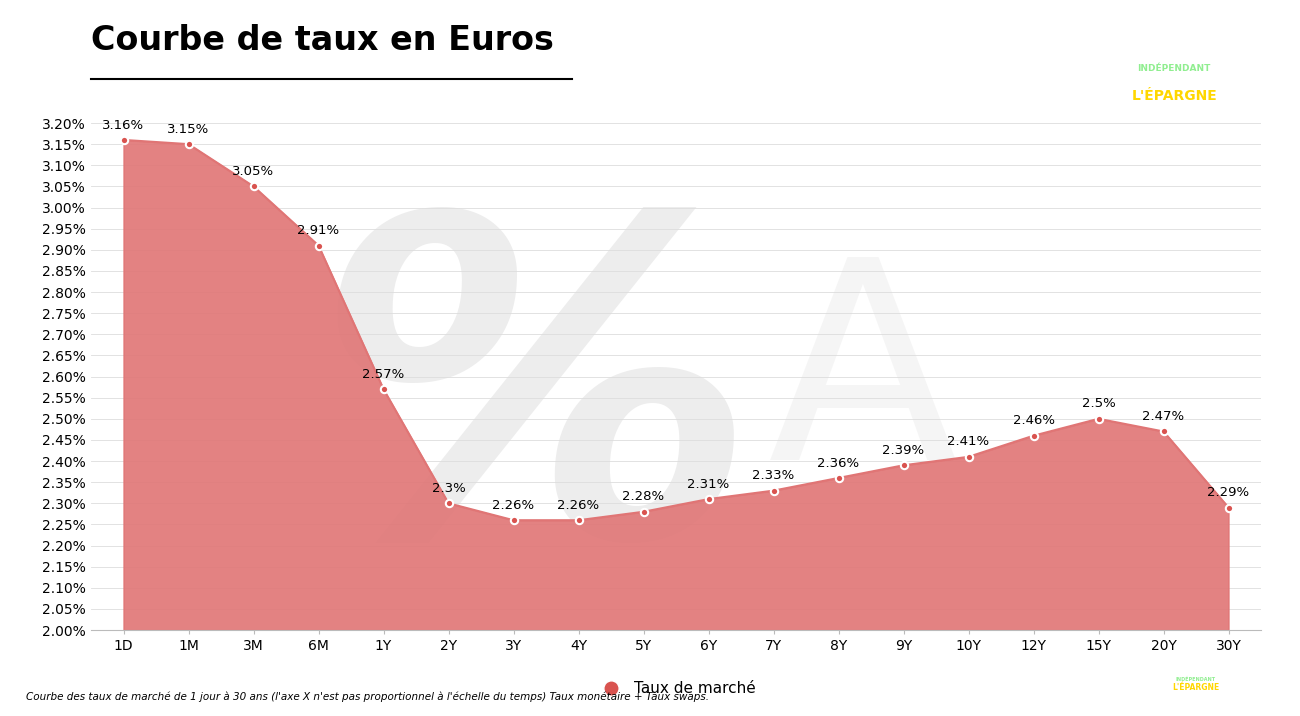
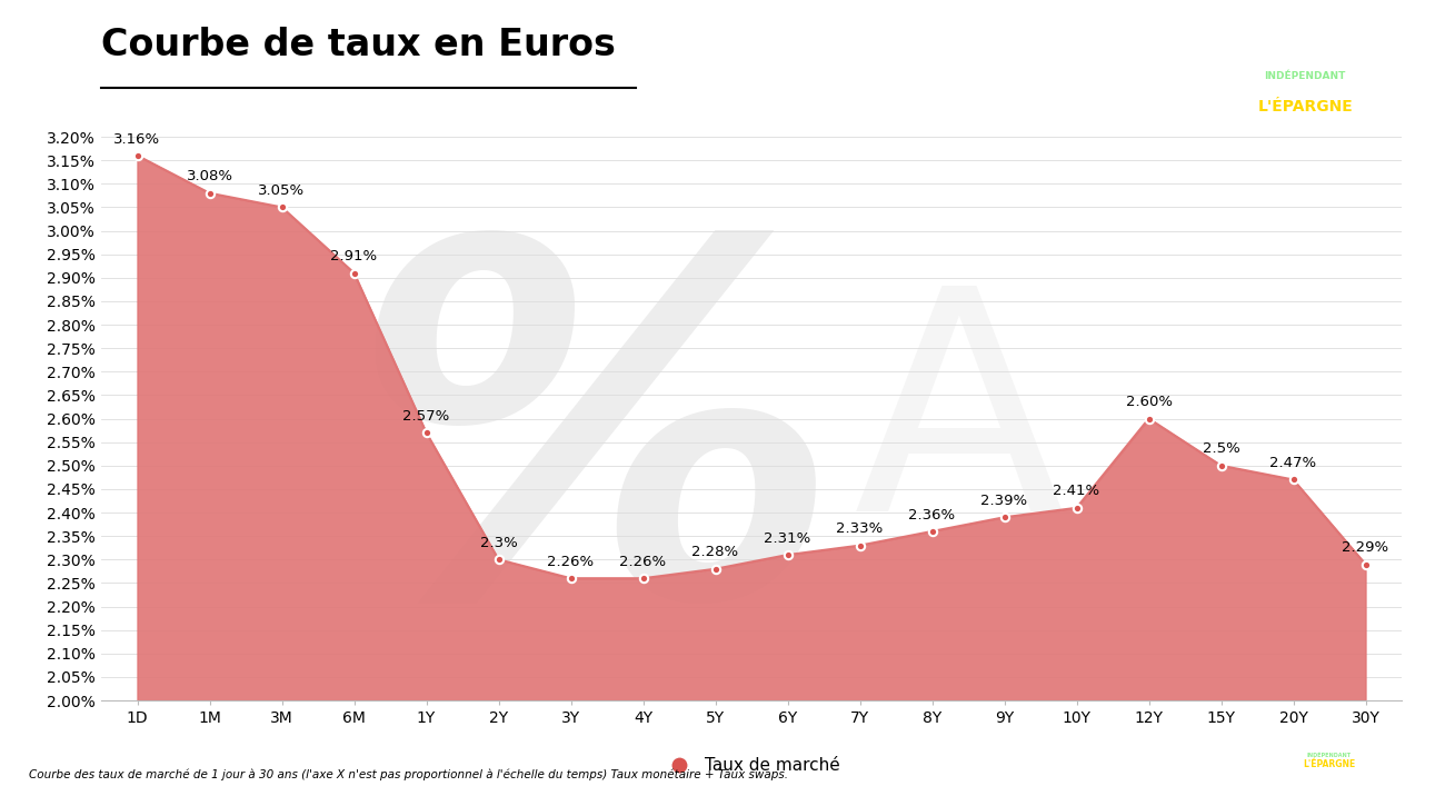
1M: 3.15% -> 3.08%
12Y: 2.46% -> 2.60%
